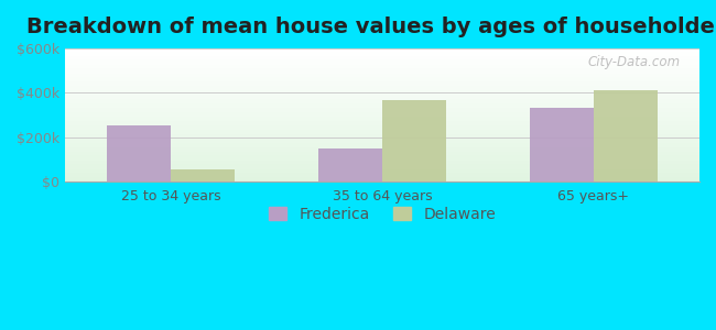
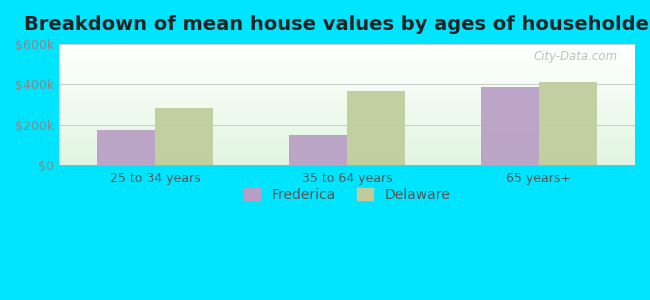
Frederica/25 to 34 years: $250k -> $175k
Delaware/25 to 34 years: $55k -> $280k
Frederica/65 years+: $330k -> $385k
